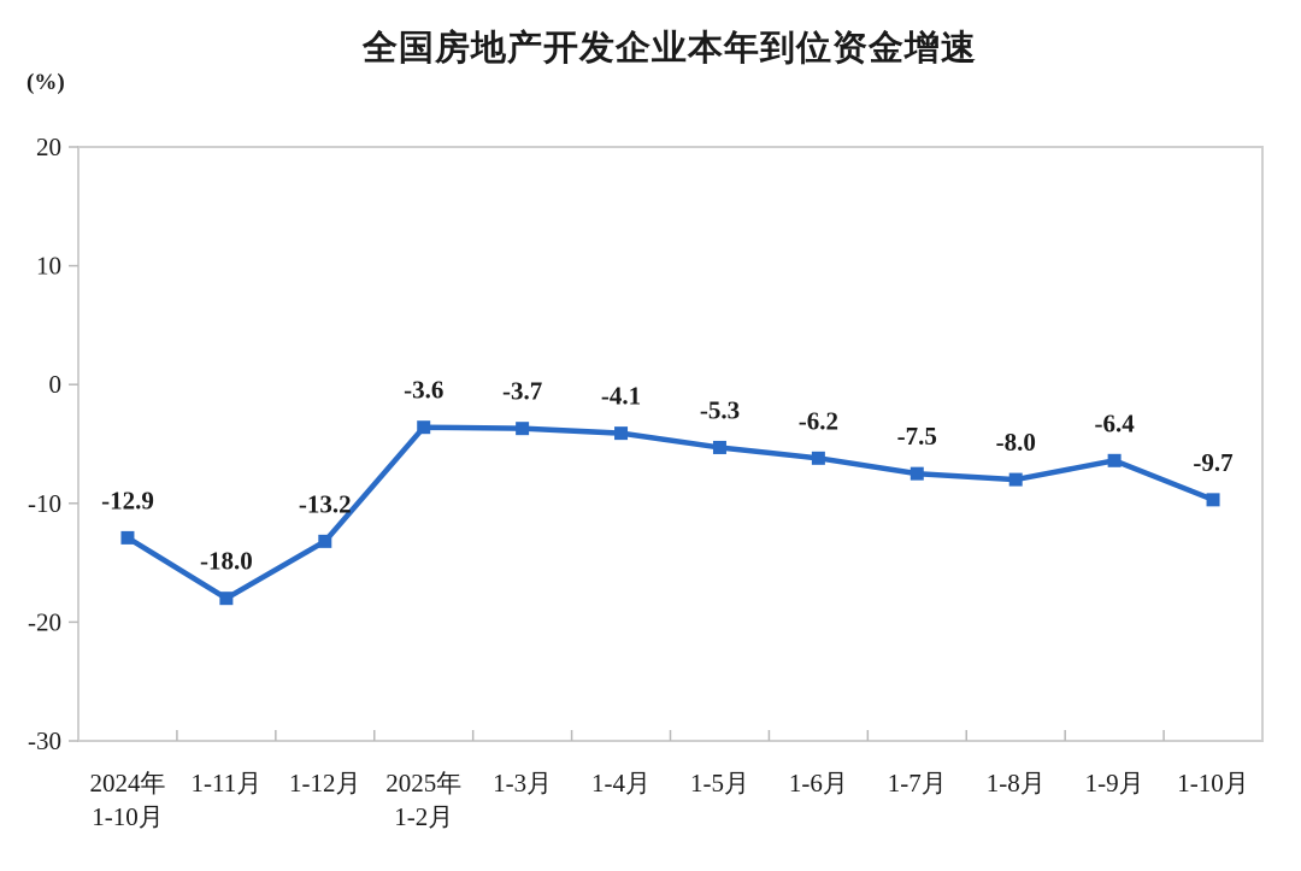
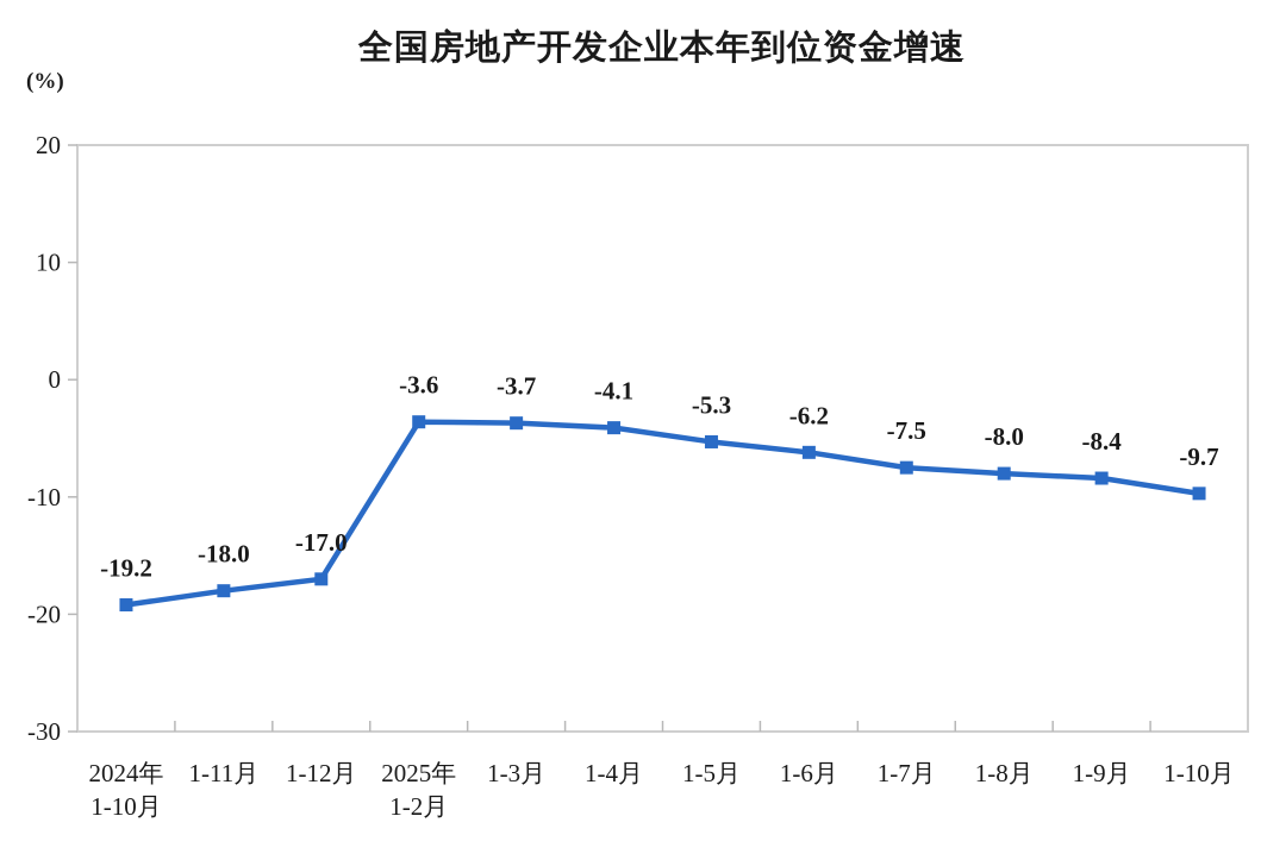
2024年 1-10月: -12.9 -> -19.2
1-12月: -13.2 -> -17.0
1-9月: -6.4 -> -8.4
